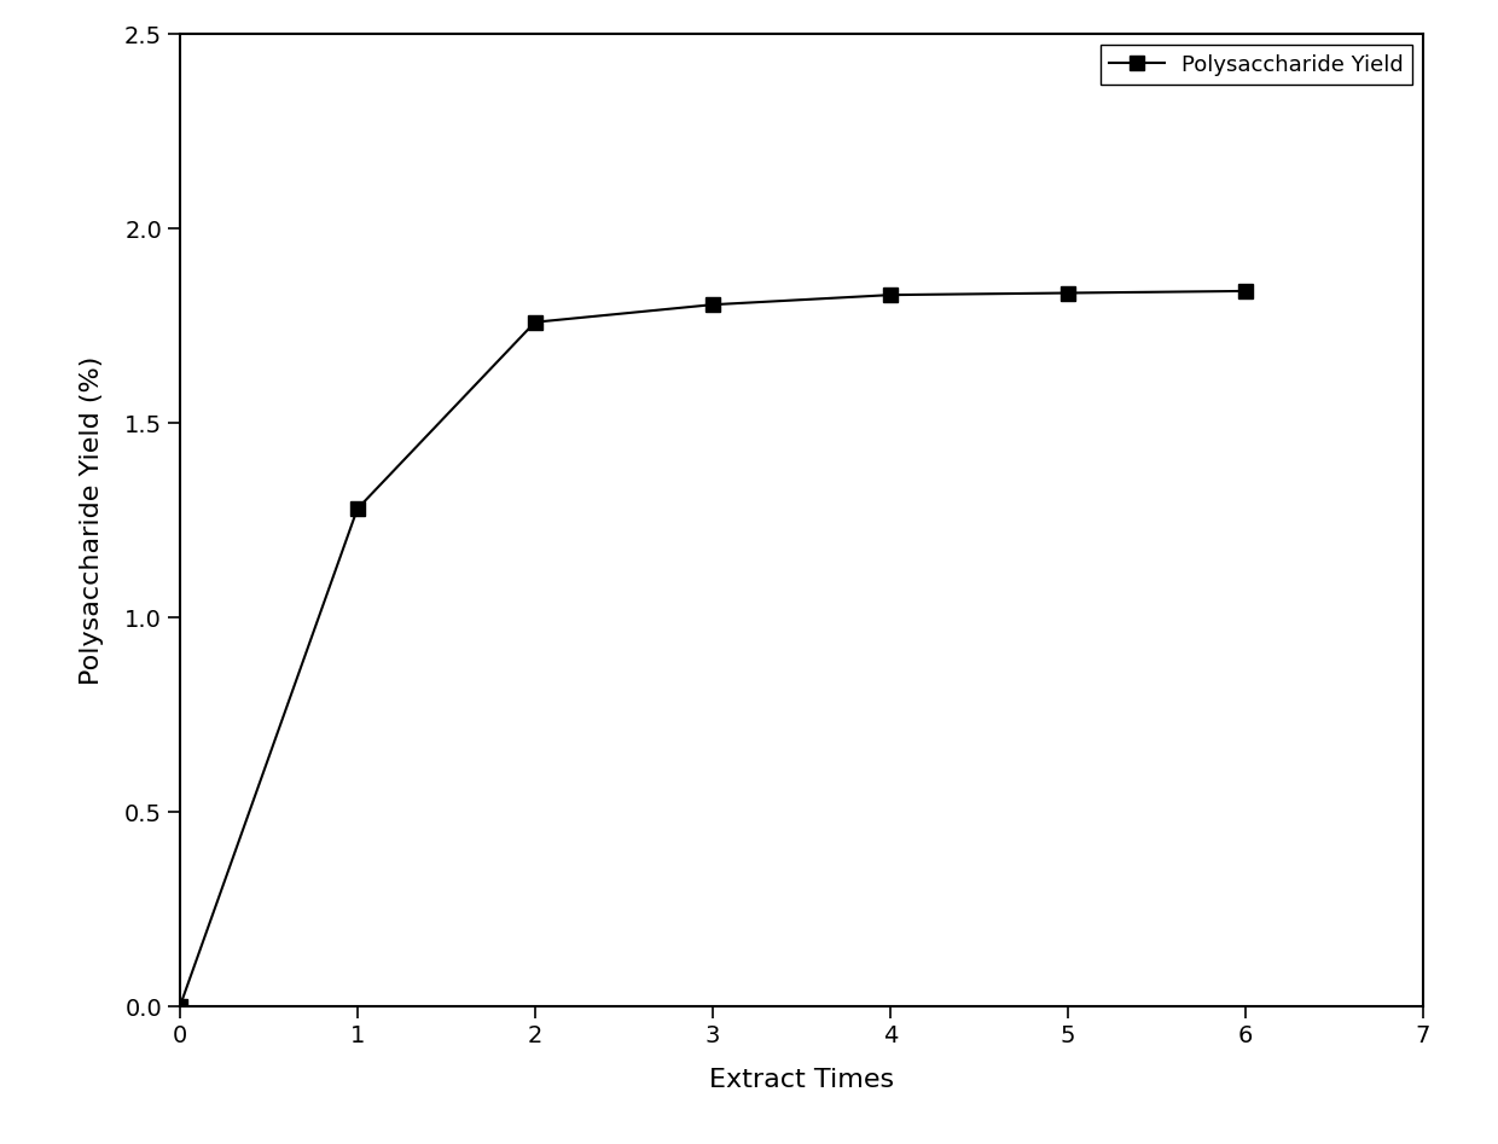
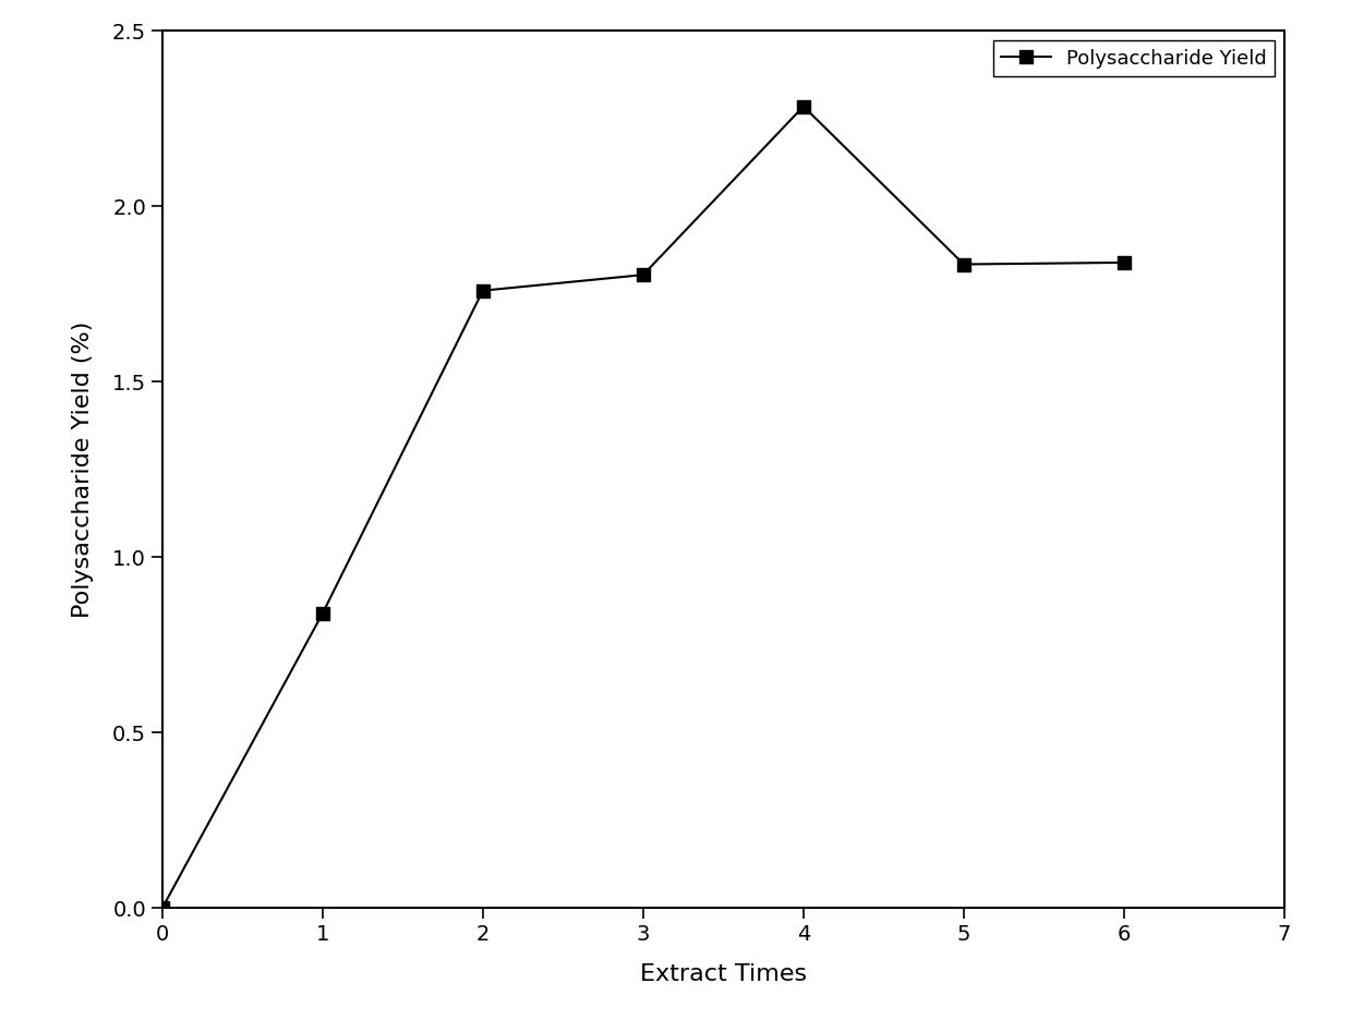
1: 1.280 -> 0.840
4: 1.830 -> 2.285
